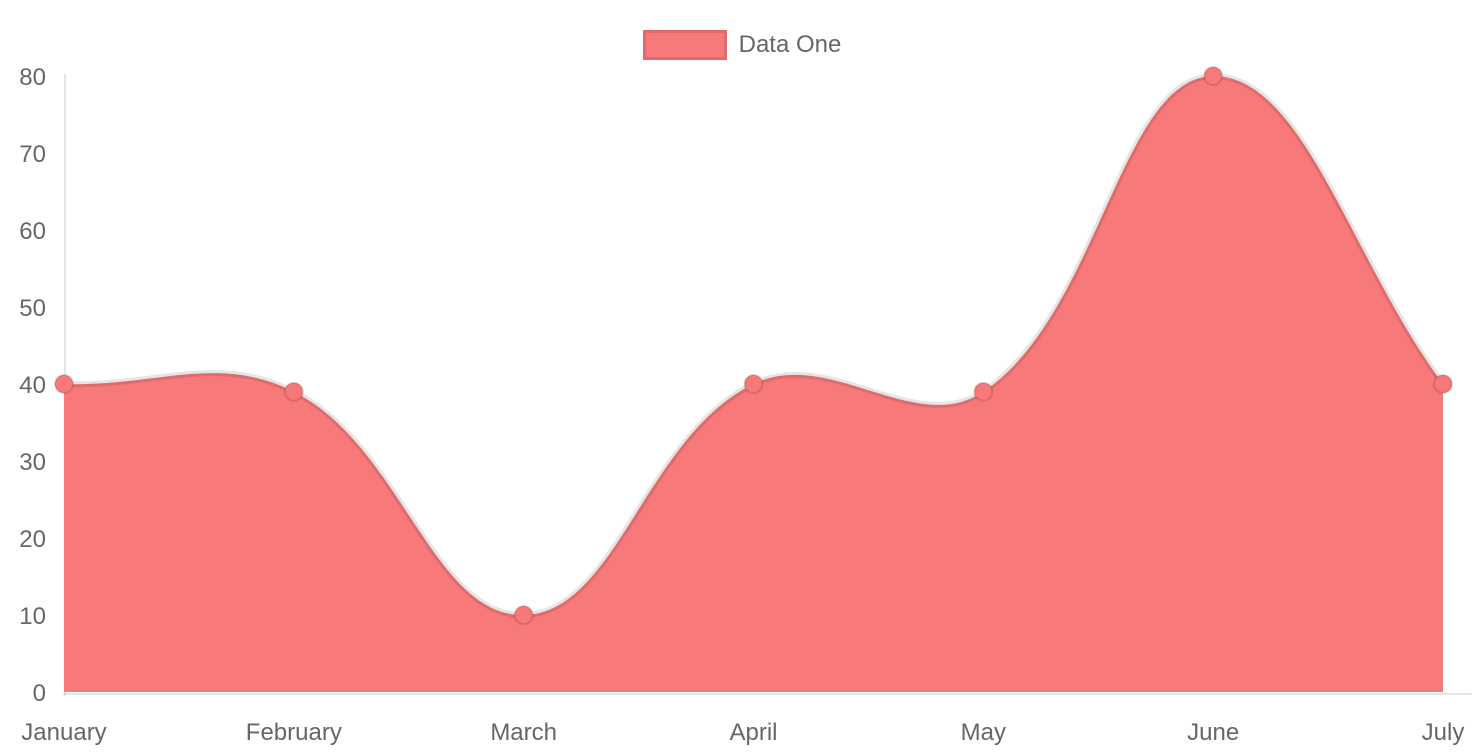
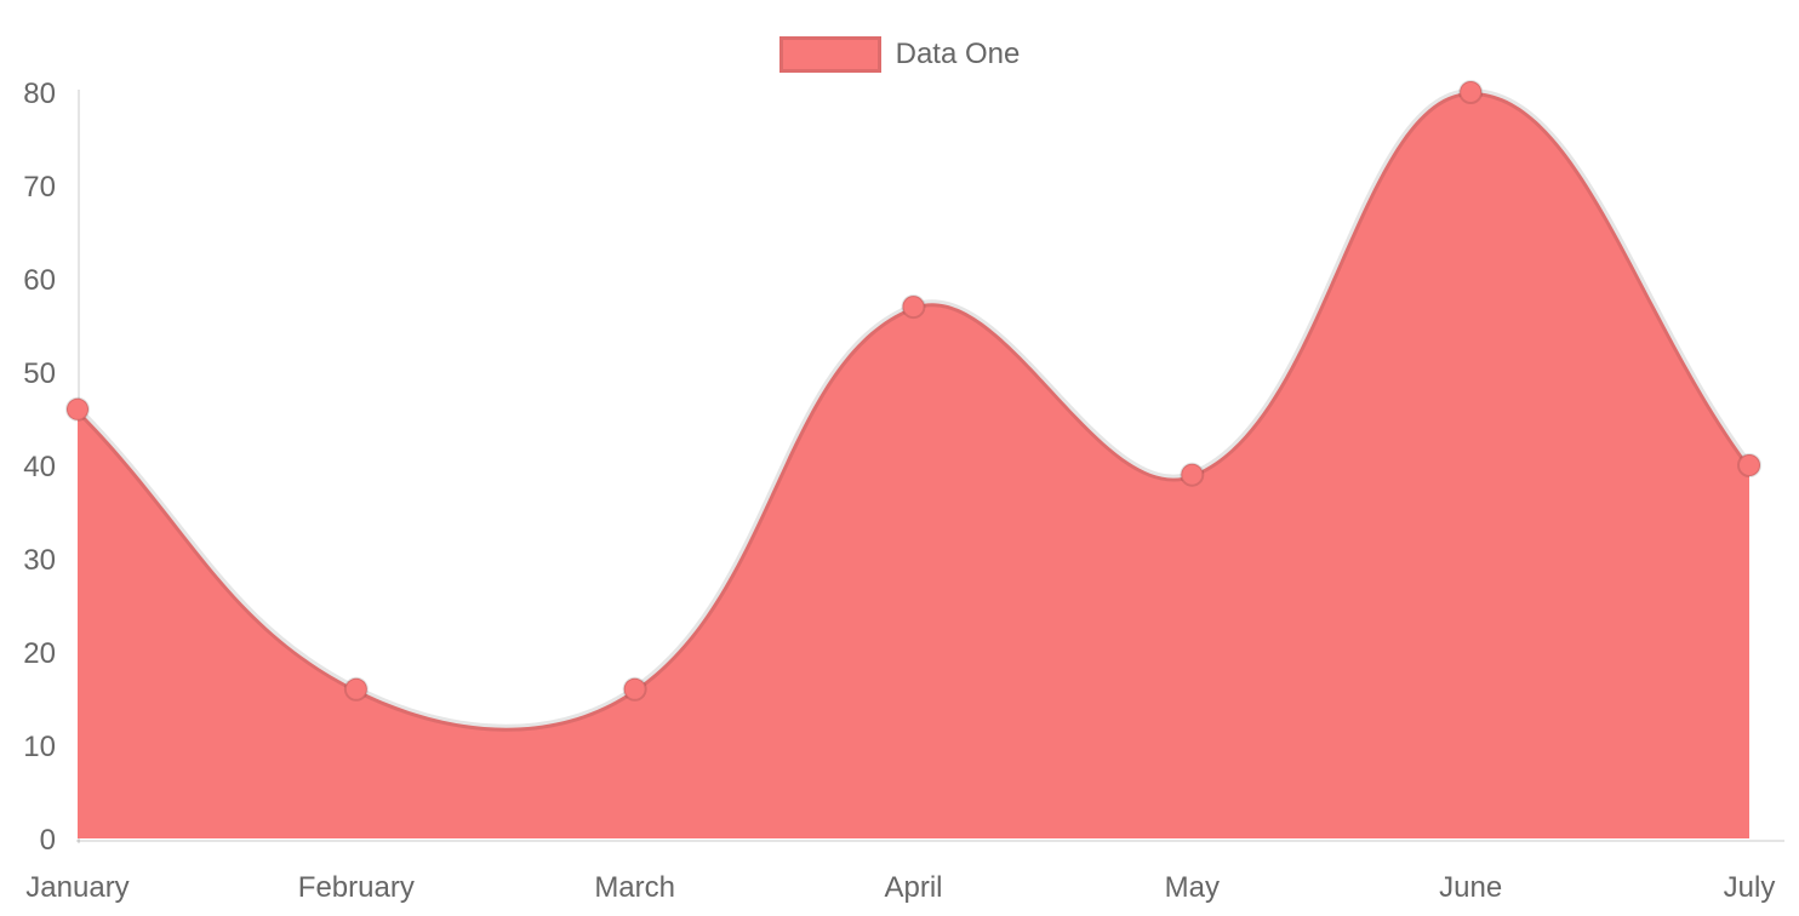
January: 40 -> 46
February: 39 -> 16
March: 10 -> 16
April: 40 -> 57
